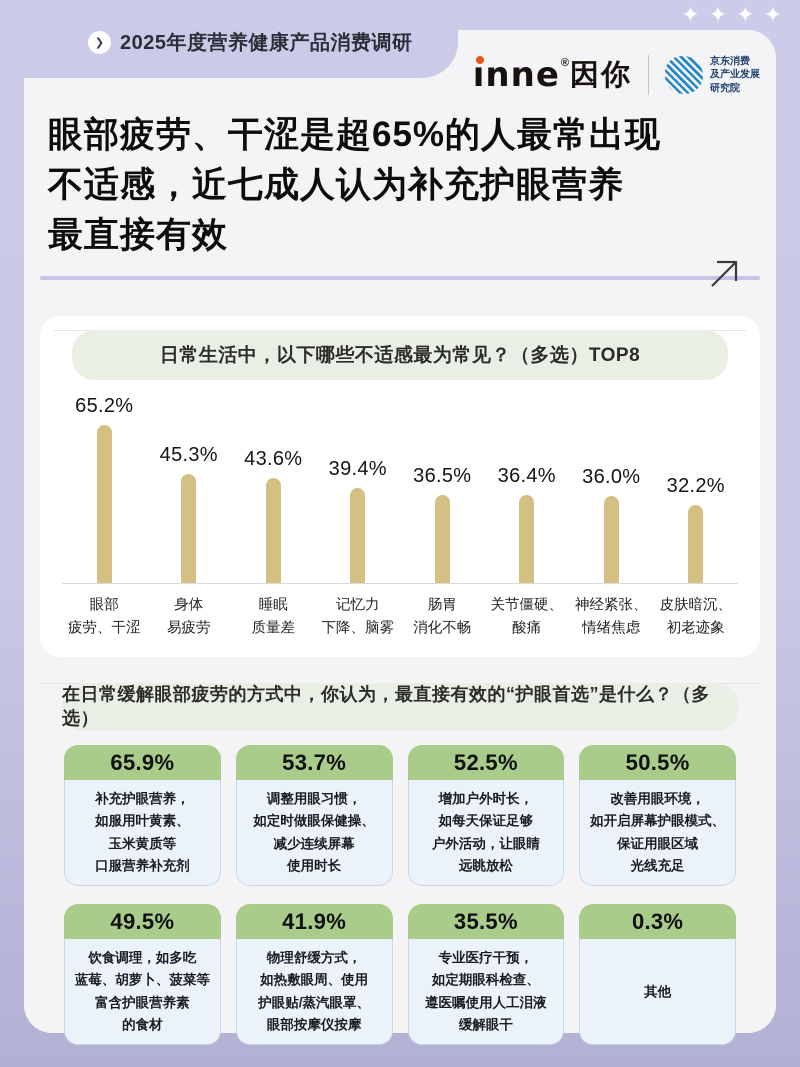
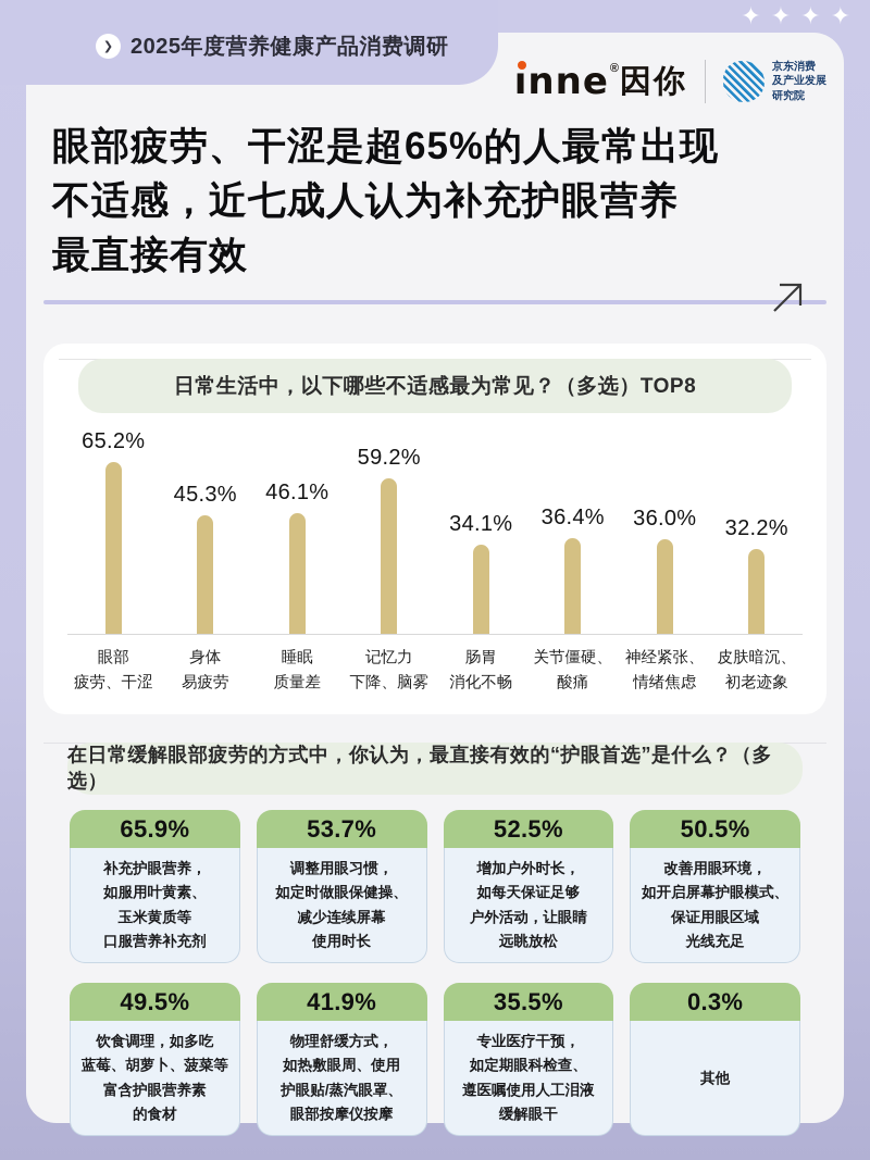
睡眠 质量差: 43.6% -> 46.1%
记忆力 下降、脑雾: 39.4% -> 59.2%
肠胃 消化不畅: 36.5% -> 34.1%
